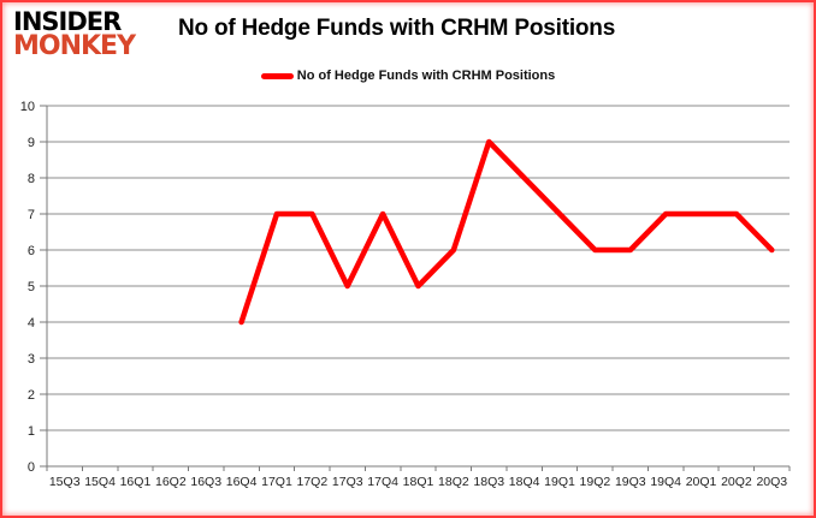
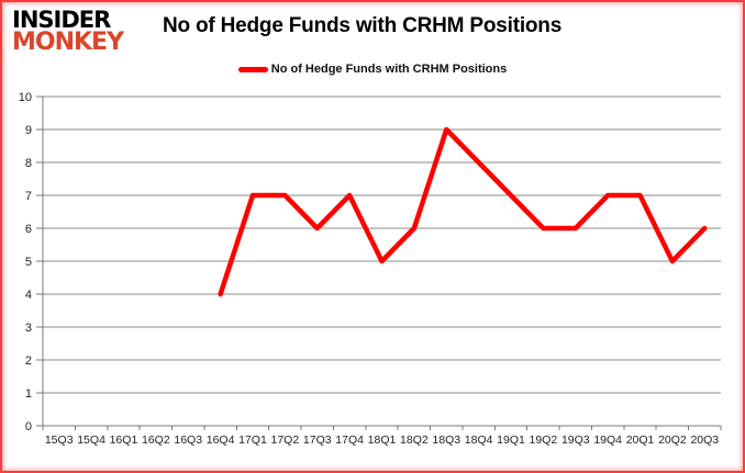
17Q3: 5 -> 6
20Q2: 7 -> 5
